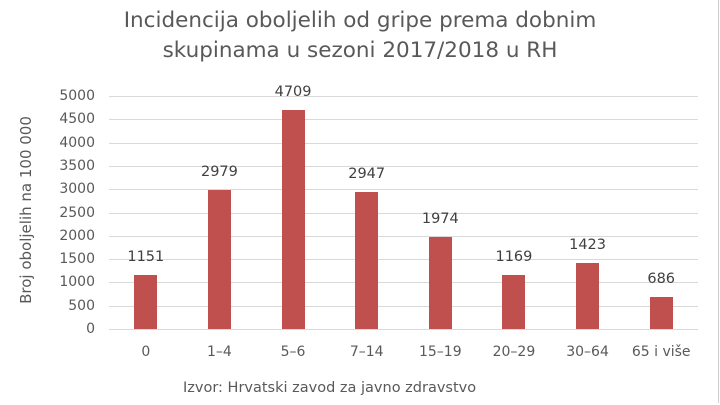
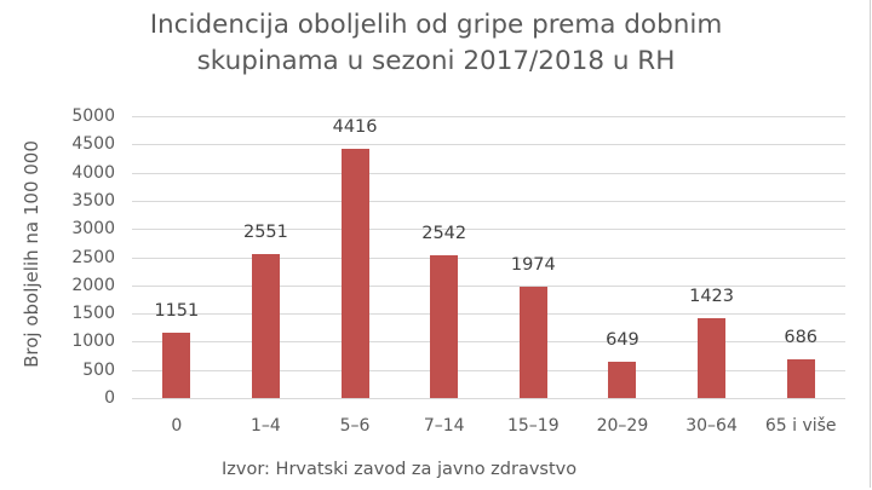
1–4: 2979 -> 2551
5–6: 4709 -> 4416
7–14: 2947 -> 2542
20–29: 1169 -> 649
